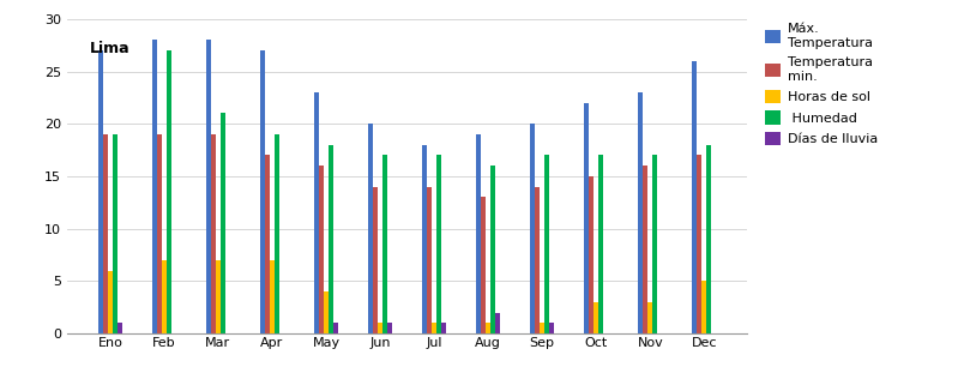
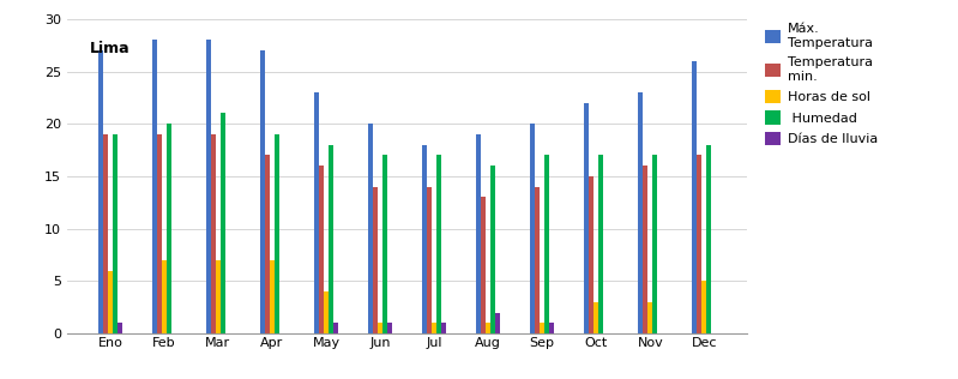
Humedad/Feb: 27 -> 20
